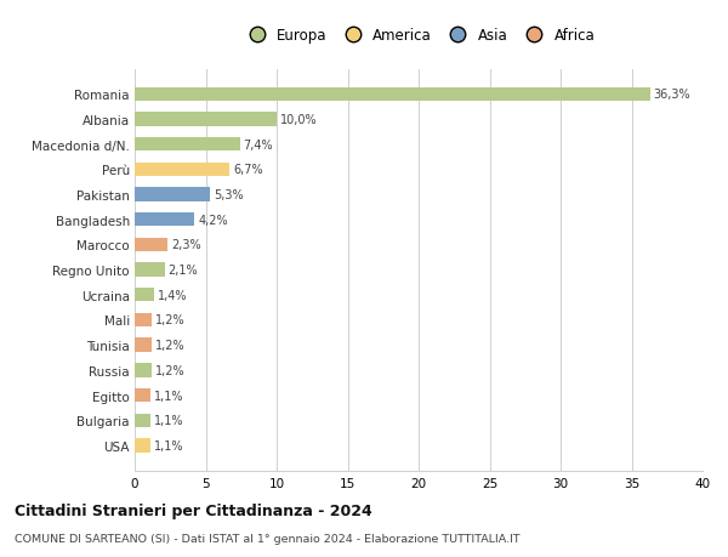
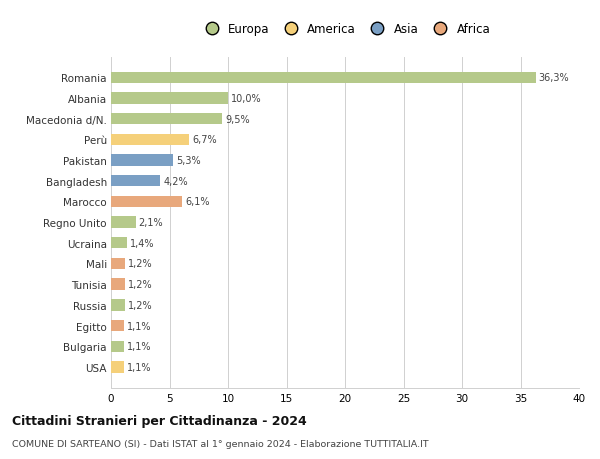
Macedonia d/N.: 7,4% -> 9,5%
Marocco: 2,3% -> 6,1%
